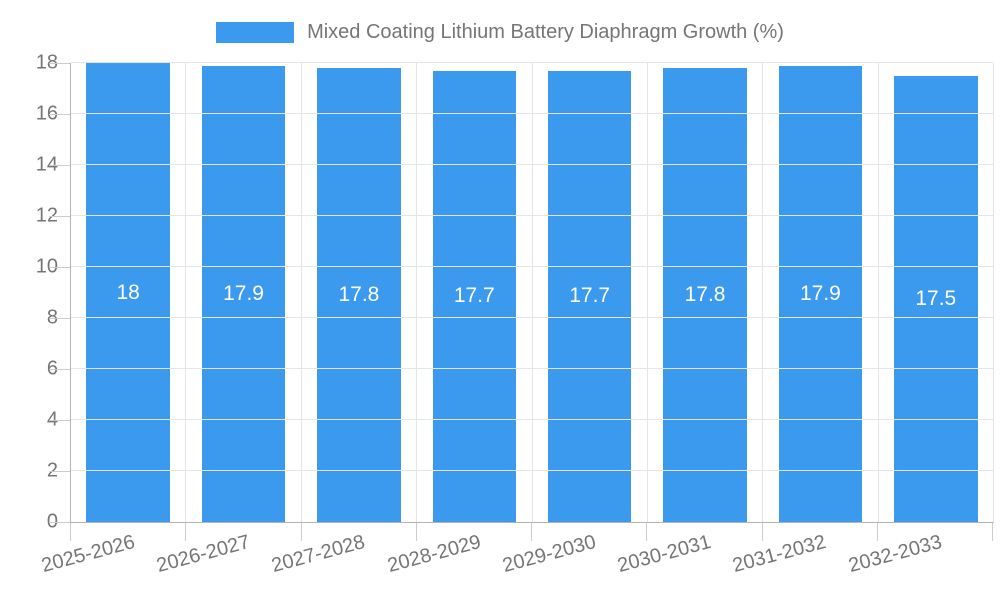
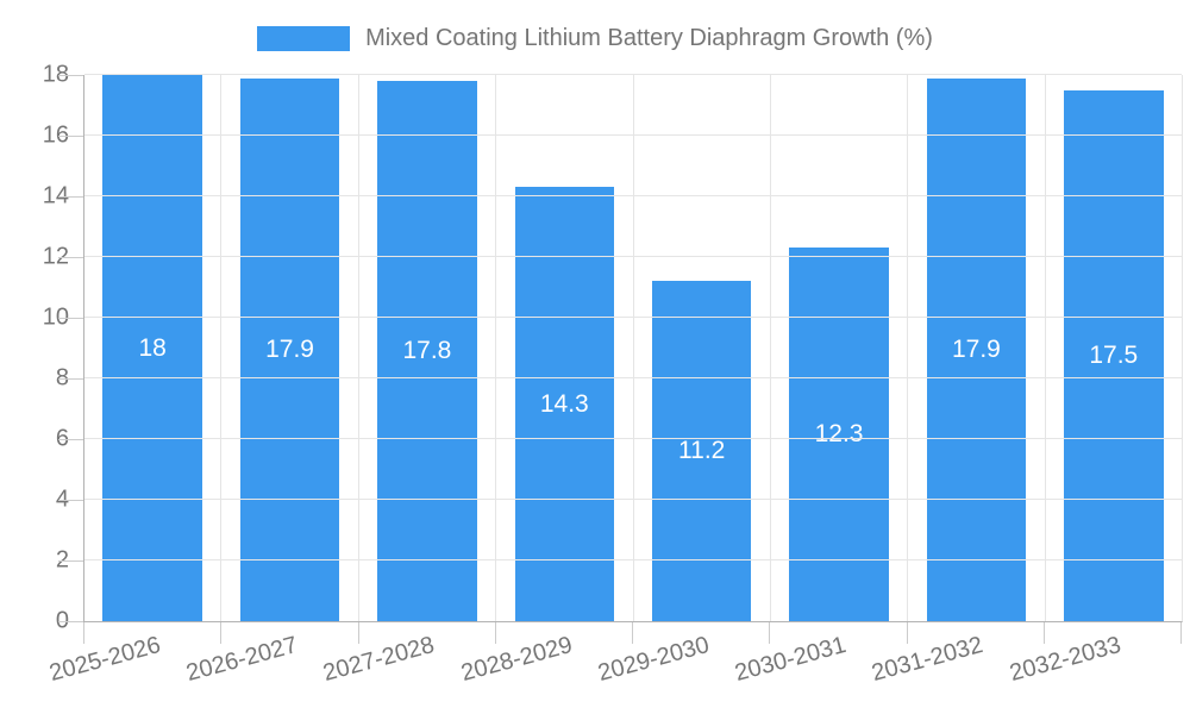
2028-2029: 17.7 -> 14.3
2029-2030: 17.7 -> 11.2
2030-2031: 17.8 -> 12.3
